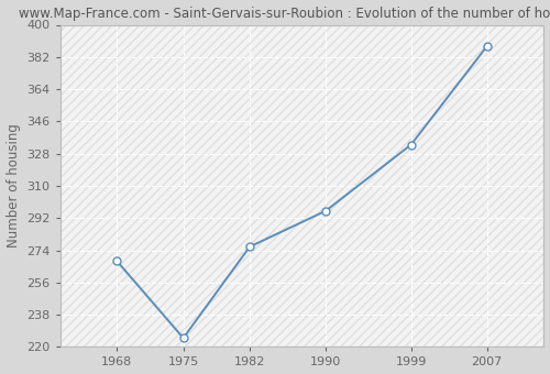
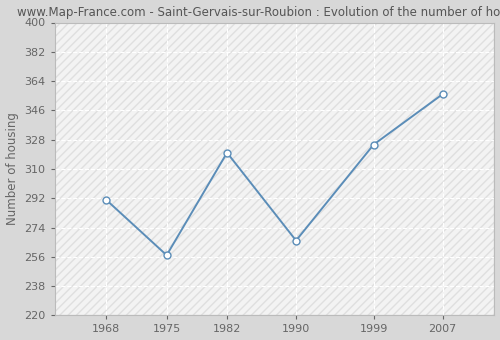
1968: 268 -> 291
1975: 225 -> 257
1982: 276 -> 320
1990: 296 -> 266
1999: 333 -> 325
2007: 388 -> 356
